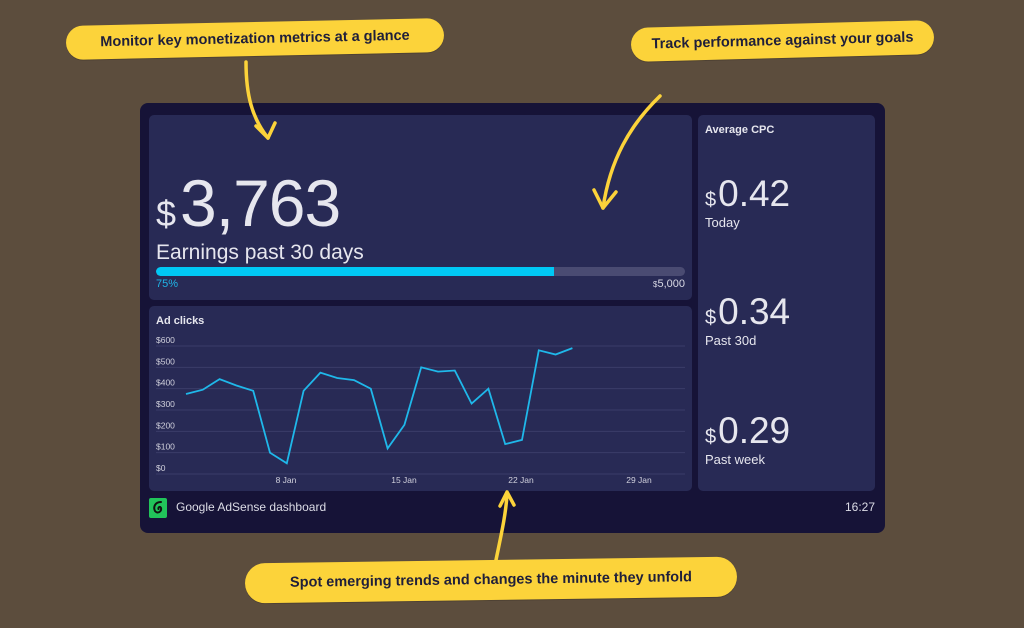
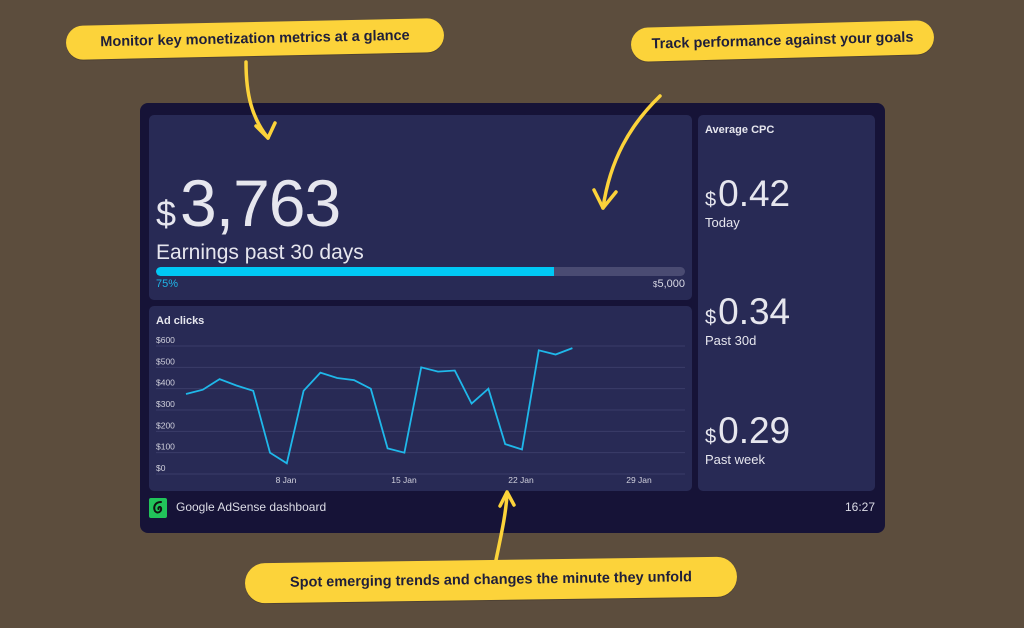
15 Jan: $230 -> $100
22 Jan: $160 -> $120
